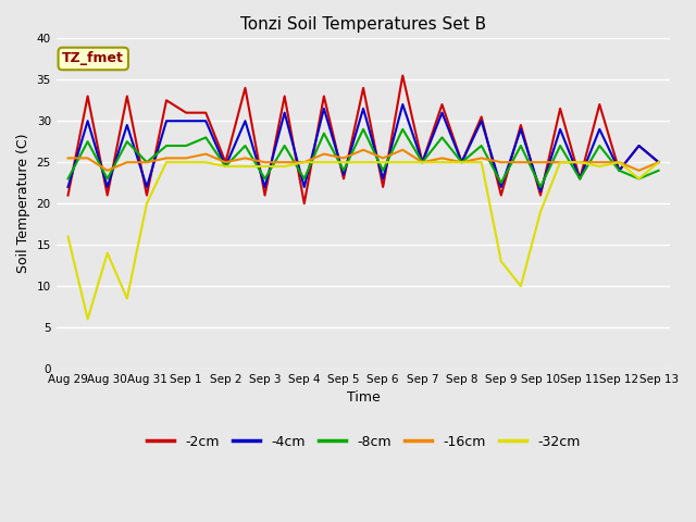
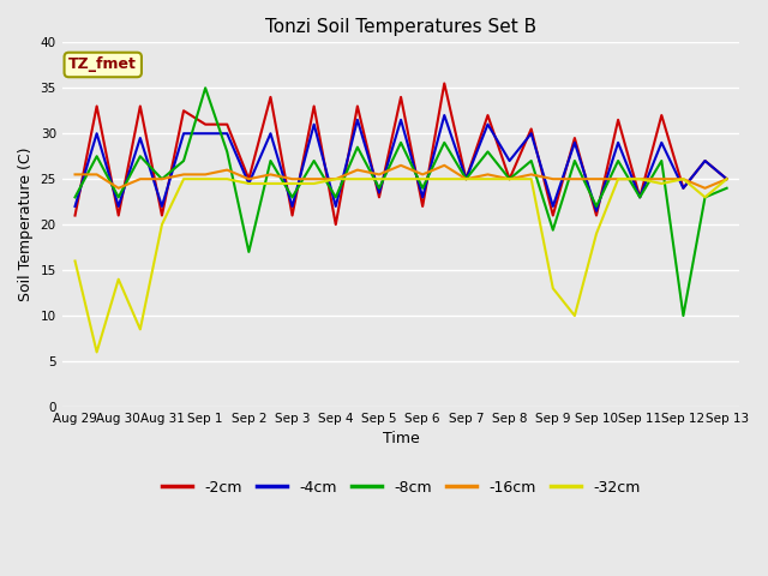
-8cm/Sep 1: 27.0 -> 35.0
-8cm/Sep 2: 24.5 -> 17.0
-4cm/Sep 8: 25.0 -> 27.0
-8cm/Sep 9: 22.5 -> 19.4
-8cm/Sep 12: 24.0 -> 10.0
